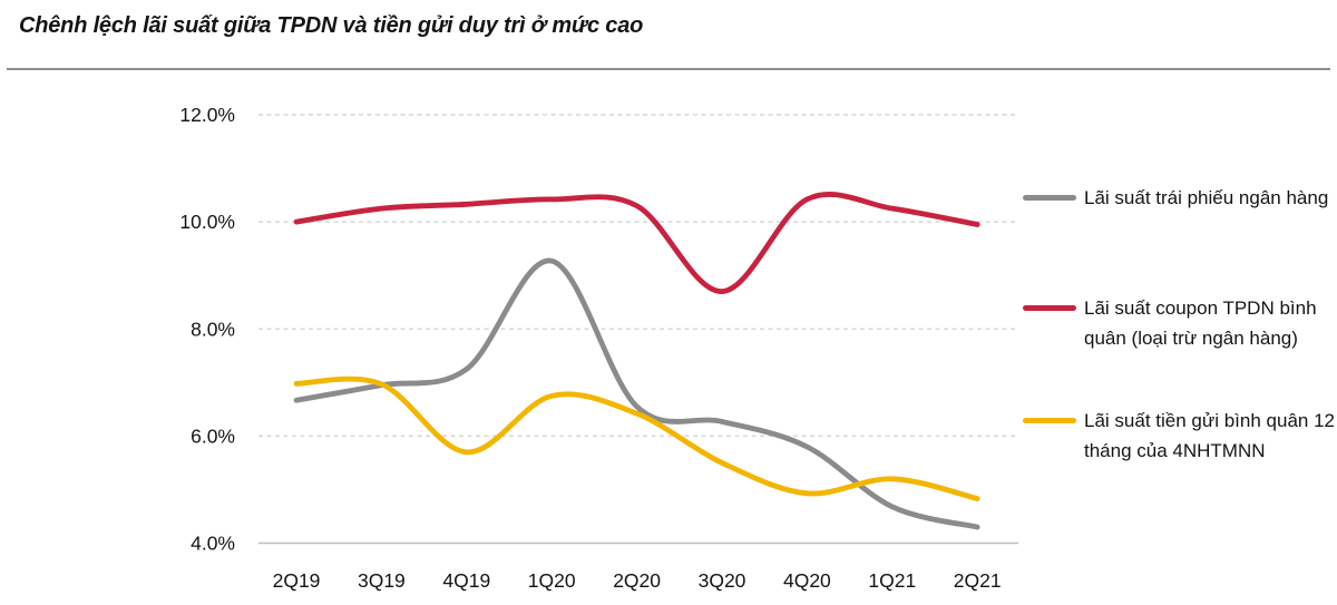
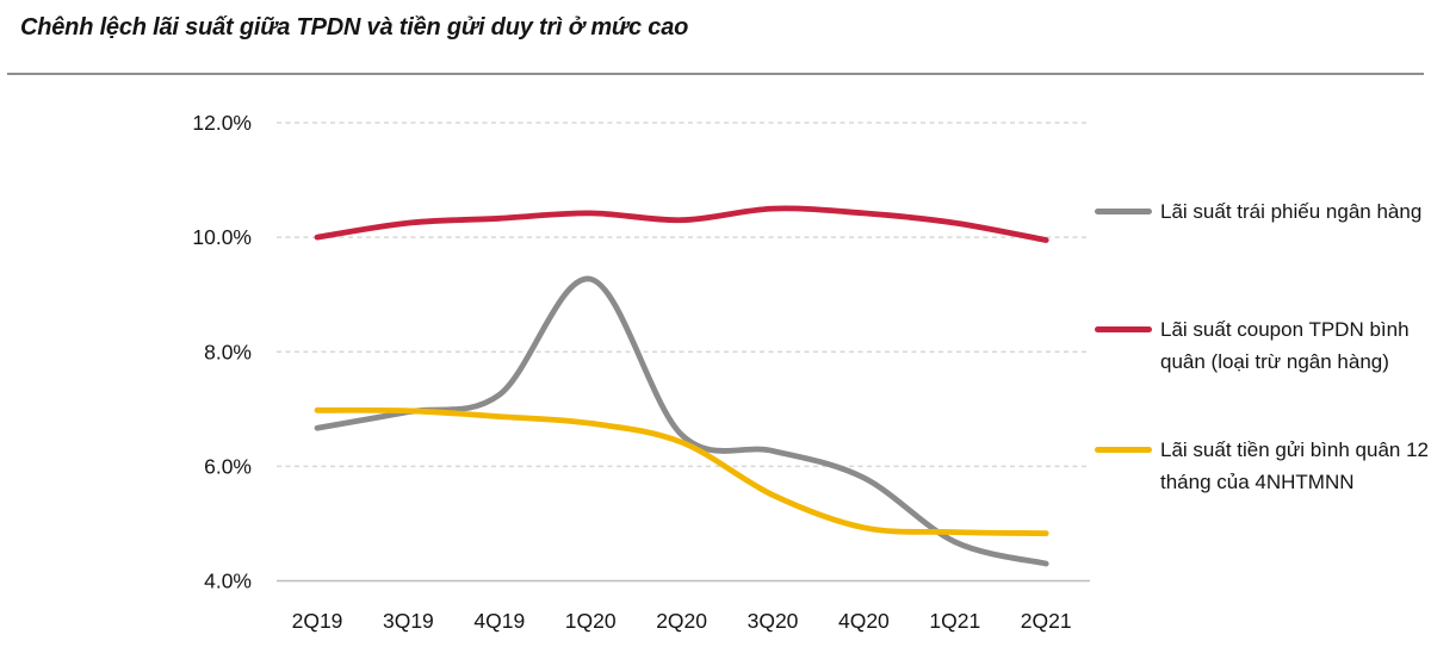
Lãi suất tiền gửi bình quân 12 tháng của 4NHTMNN/4Q19: 5.7% -> 6.9%
Lãi suất coupon TPDN bình quân (loại trừ ngân hàng)/3Q20: 8.7% -> 10.5%
Lãi suất tiền gửi bình quân 12 tháng của 4NHTMNN/1Q21: 5.2% -> 4.8%
